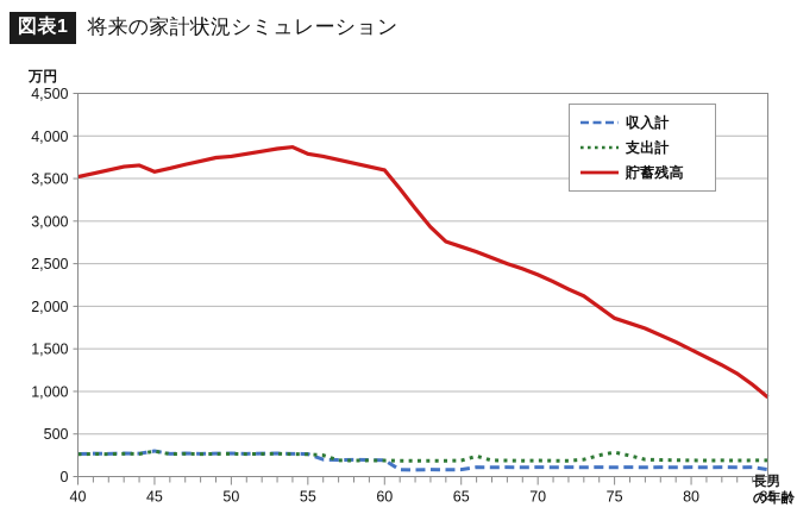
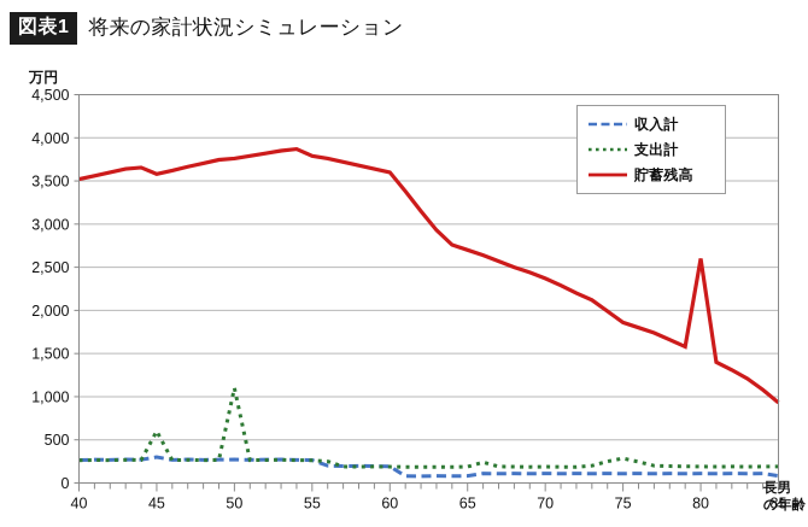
支出計/45: 300 -> 600
支出計/50: 300 -> 1100
貯蓄残高/80: 1500 -> 2600
